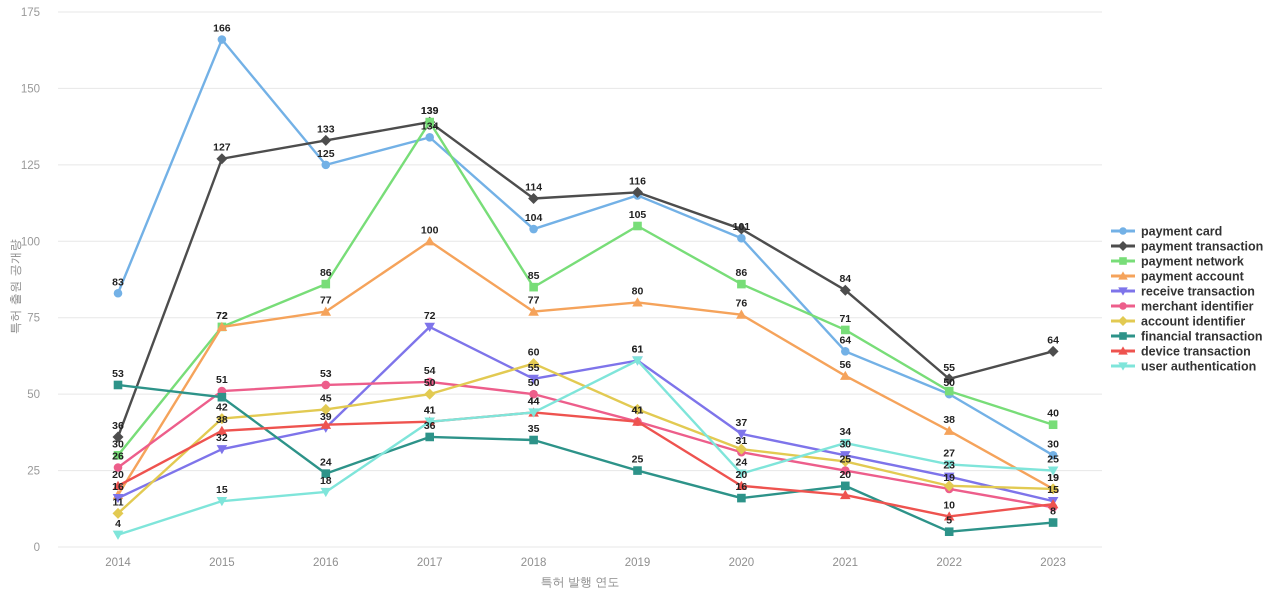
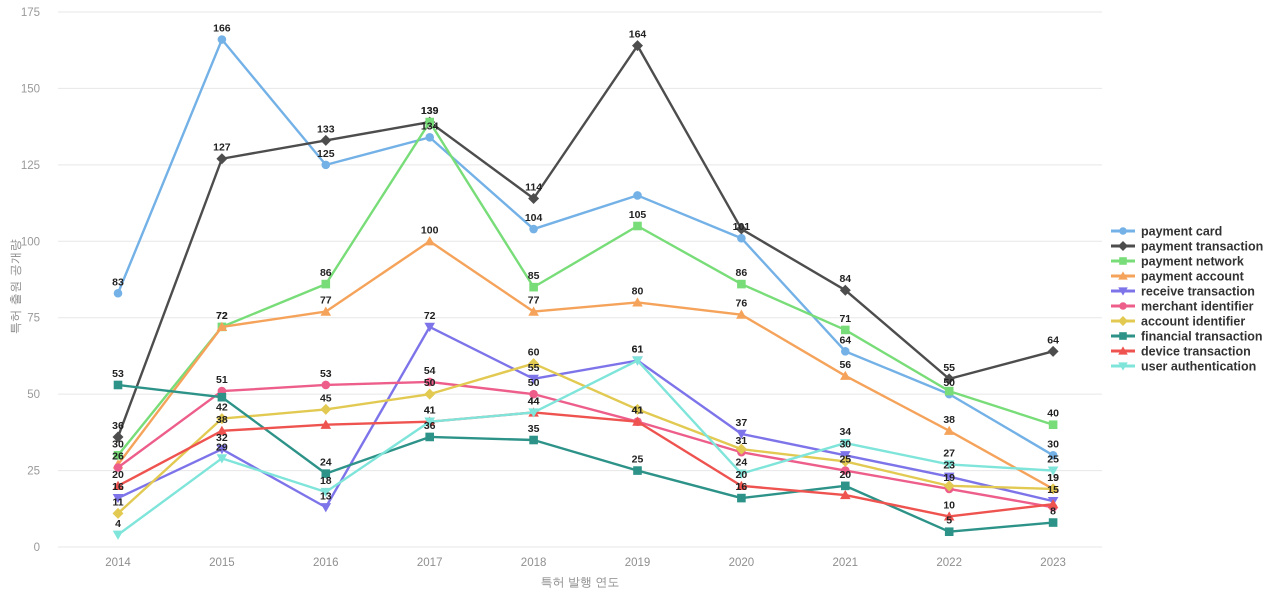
payment account/2014: 17 -> 27
user authentication/2015: 15 -> 29
receive transaction/2016: 39 -> 13
payment transaction/2019: 116 -> 164
